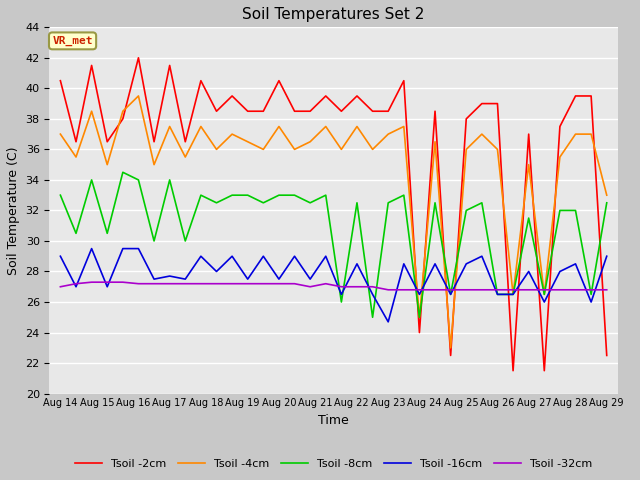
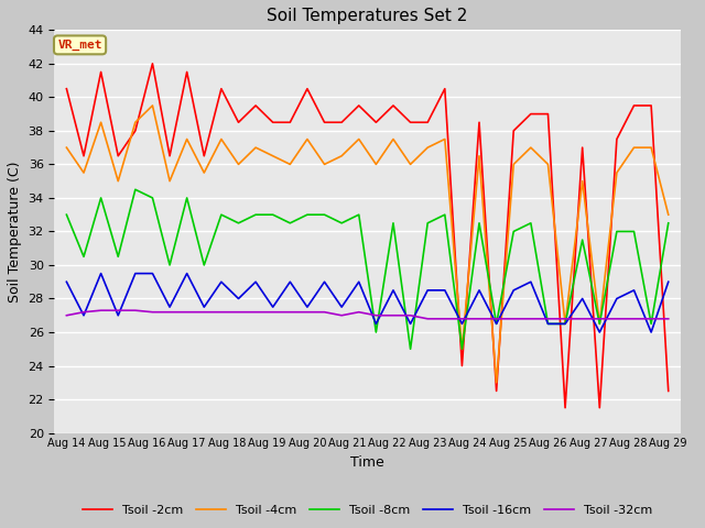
Tsoil -16cm/Aug 17: 27.7 -> 29.5
Tsoil -16cm/Aug 23: 24.7 -> 28.5
